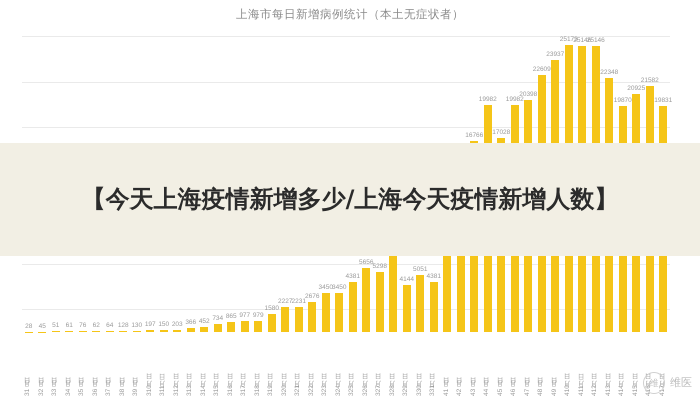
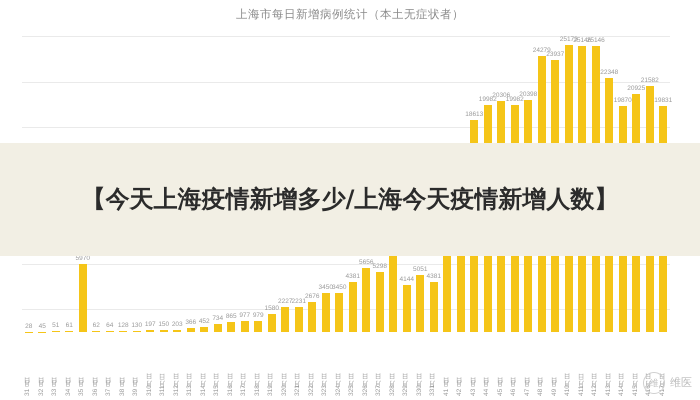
3月5日: 76 -> 5970
4月3日: 16766 -> 18613
4月5日: 17028 -> 20306
4月8日: 22609 -> 24279
